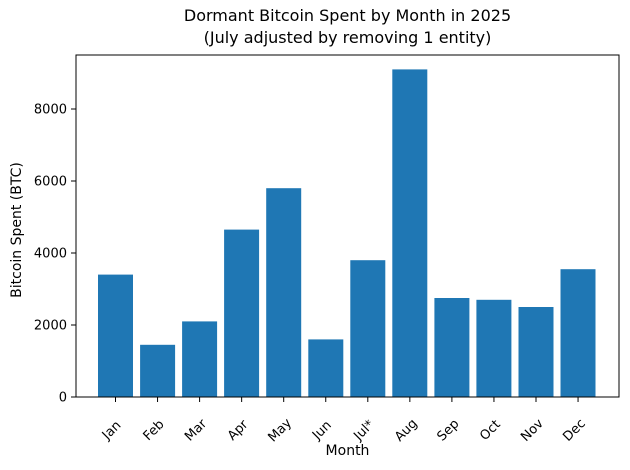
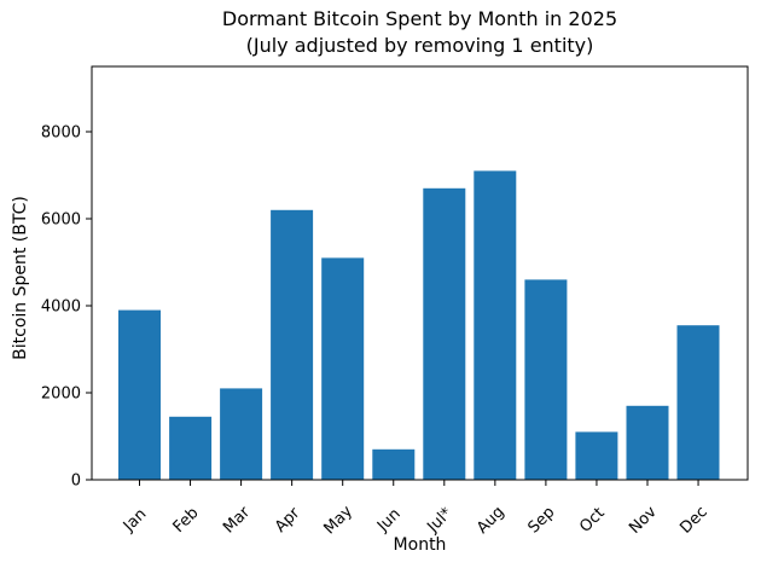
Jan: 3400 -> 3900
Apr: 4600 -> 6200
May: 5800 -> 5100
Jun: 1600 -> 700
Jul*: 3800 -> 6700
Aug: 9100 -> 7100
Sep: 2800 -> 4600
Oct: 2700 -> 1100
Nov: 2500 -> 1700
